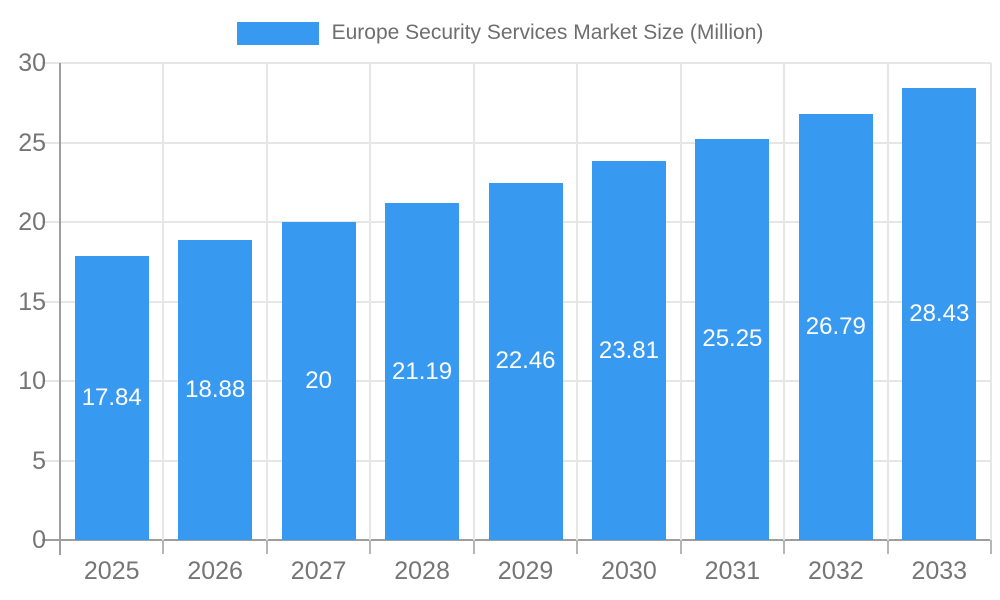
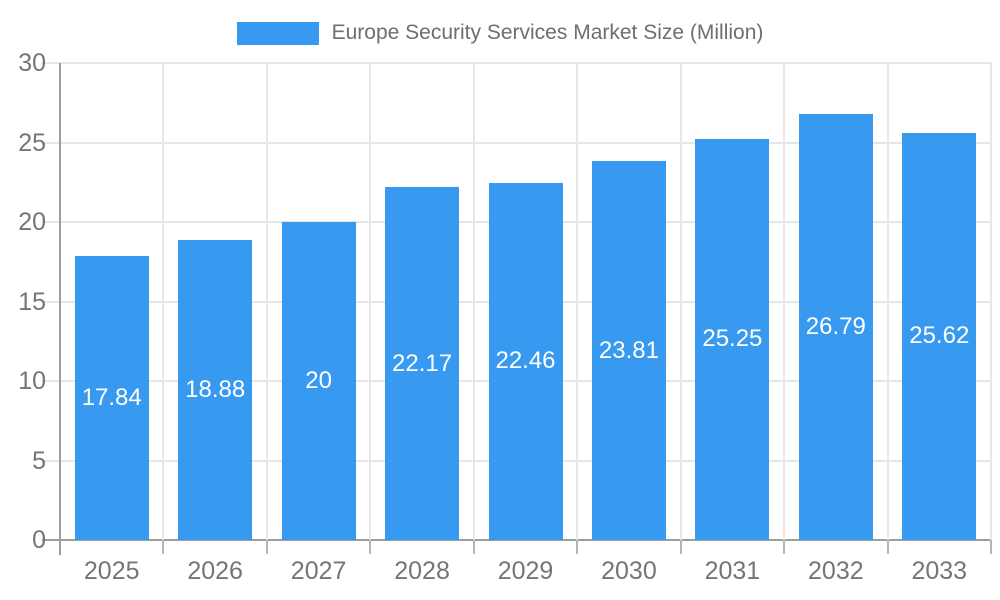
2028: 21.19 -> 22.17
2033: 28.43 -> 25.62
